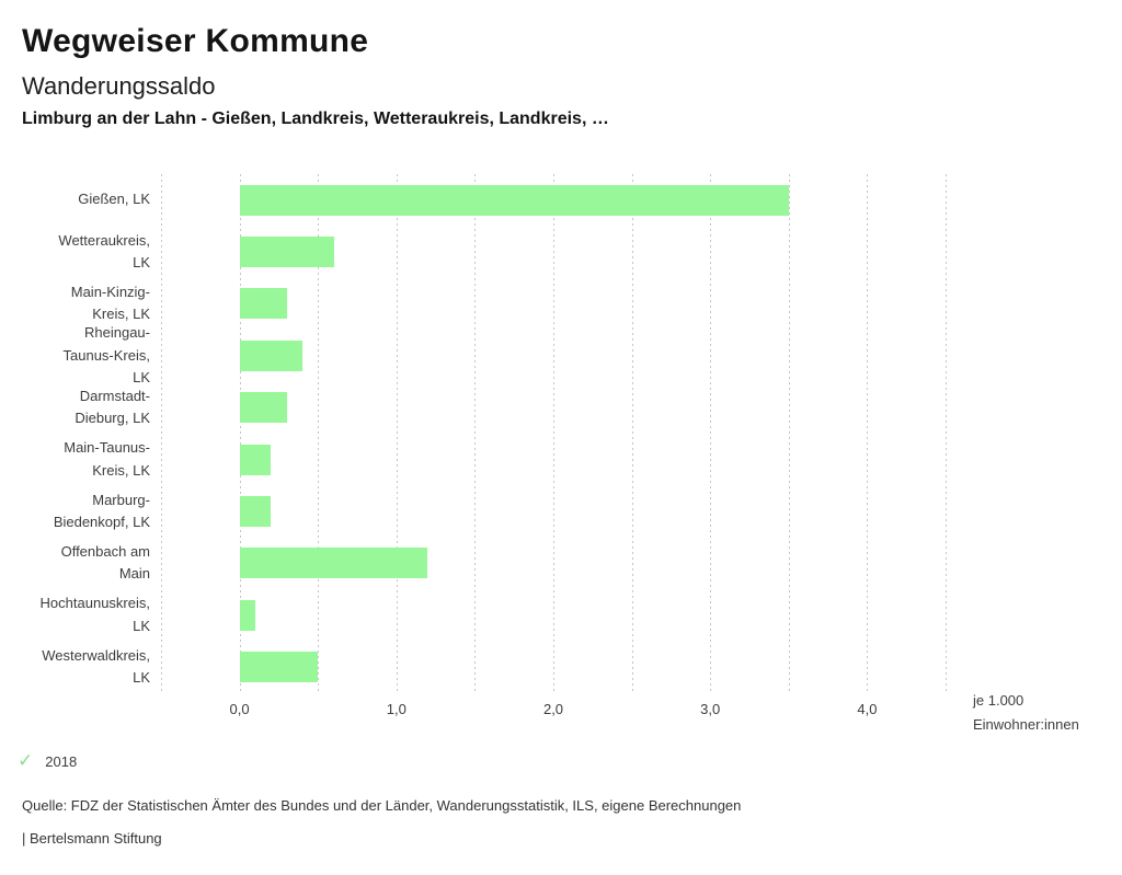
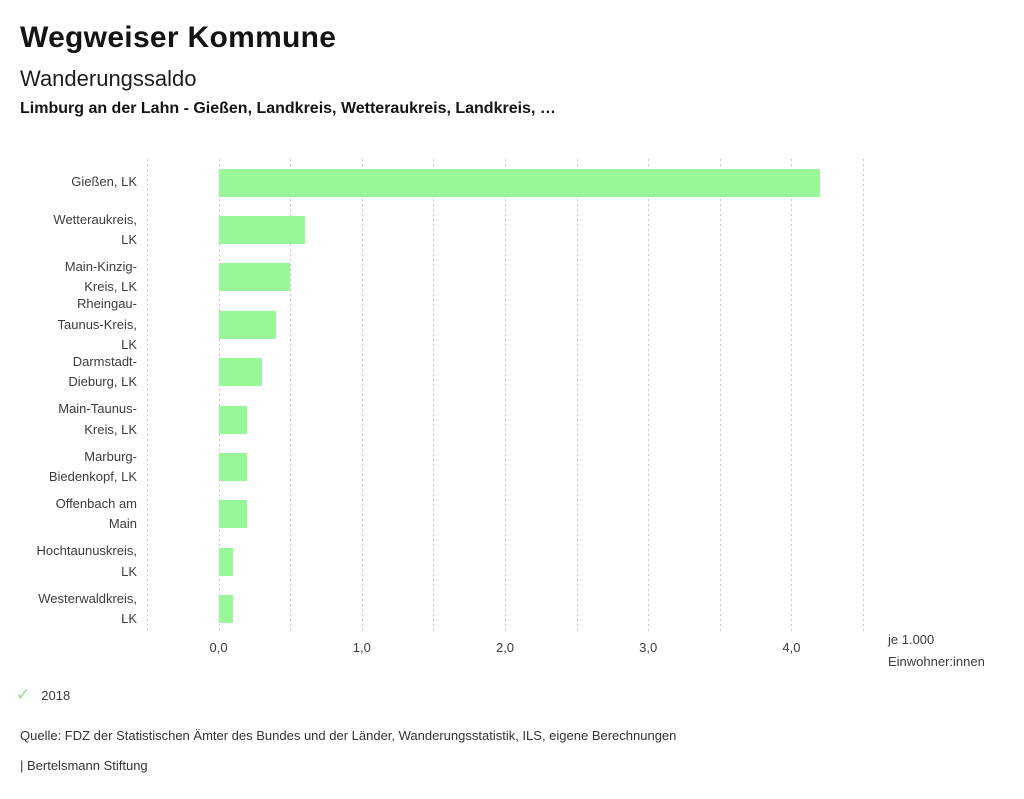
Gießen, LK: 3,5 -> 4,2
Main-Kinzig-Kreis, LK: 0,3 -> 0,5
Offenbach am Main: 1,2 -> 0,2
Westerwaldkreis, LK: 0,5 -> 0,1
